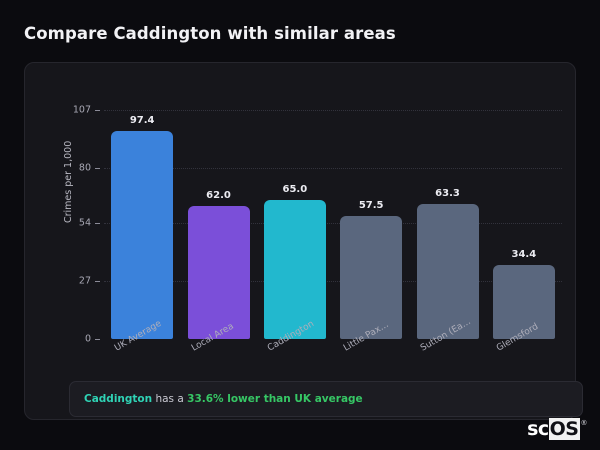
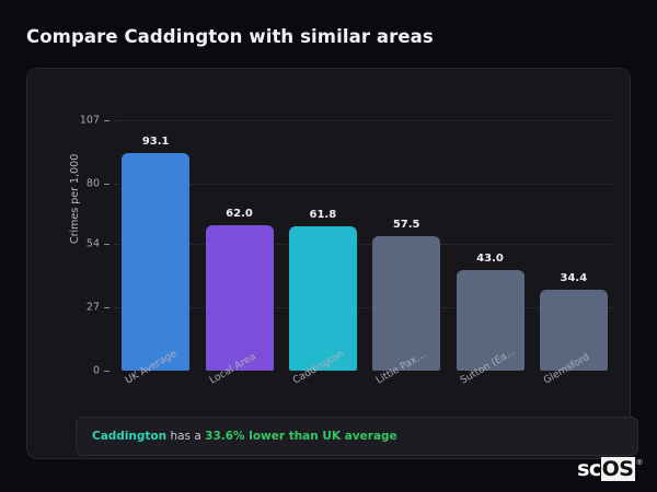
UK Average: 97.4 -> 93.1
Caddington: 65.0 -> 61.8
Sutton (Ea…: 63.3 -> 43.0
